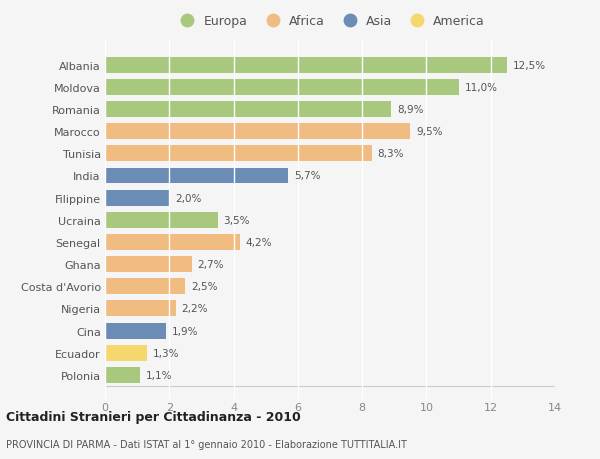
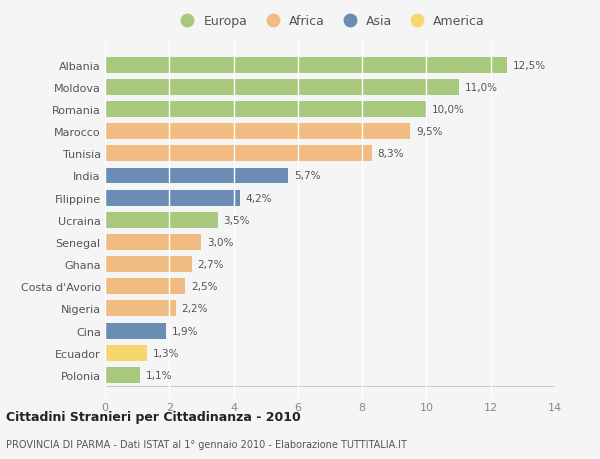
Romania: 8,9% -> 10,0%
Filippine: 2,0% -> 4,2%
Senegal: 4,2% -> 3,0%
